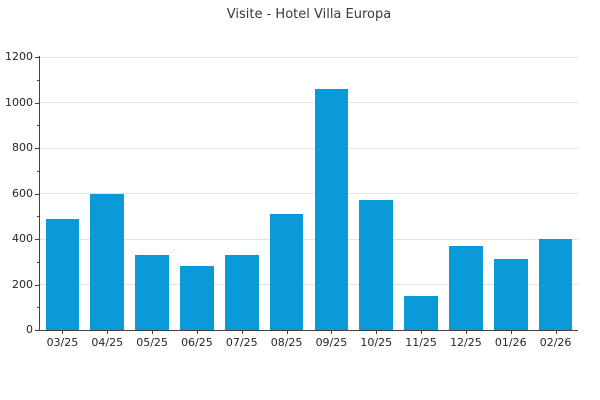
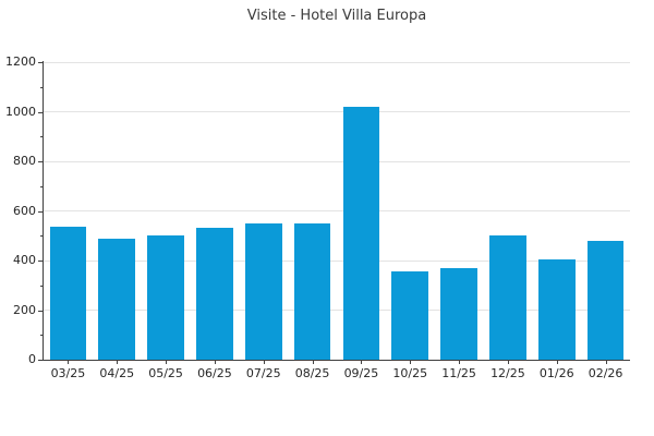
03/25: 490 -> 540
04/25: 600 -> 490
05/25: 330 -> 500
06/25: 280 -> 530
07/25: 330 -> 550
08/25: 510 -> 550
09/25: 1060 -> 1020
10/25: 570 -> 360
11/25: 150 -> 370
12/25: 370 -> 500
01/26: 310 -> 400
02/26: 400 -> 480
